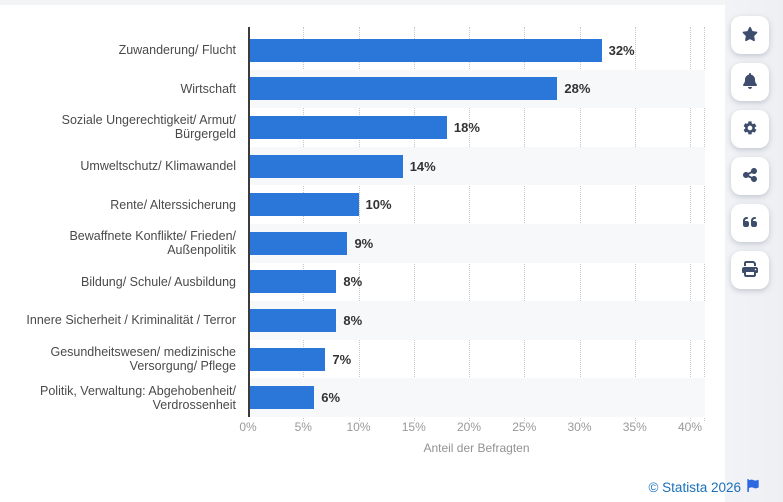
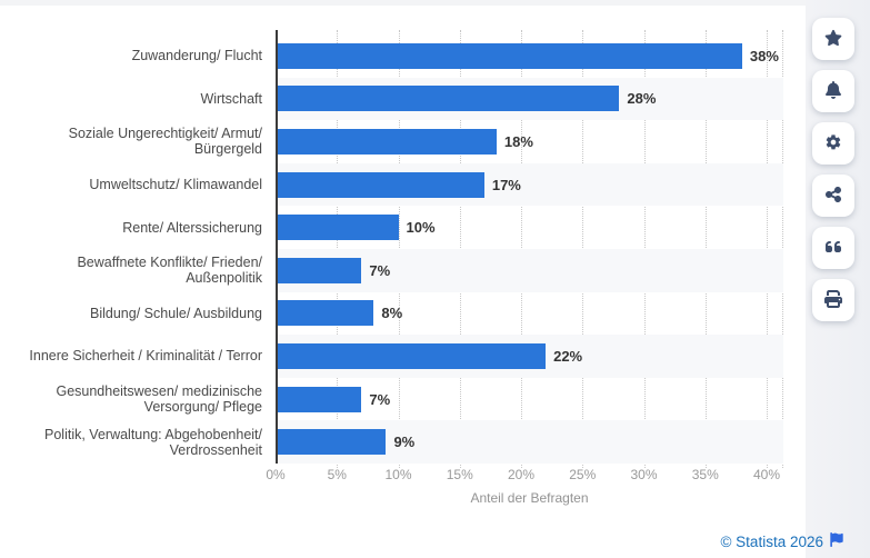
Zuwanderung/ Flucht: 32% -> 38%
Umweltschutz/ Klimawandel: 14% -> 17%
Bewaffnete Konflikte/ Frieden/ Außenpolitik: 9% -> 7%
Innere Sicherheit / Kriminalität / Terror: 8% -> 22%
Politik, Verwaltung: Abgehobenheit/ Verdrossenheit: 6% -> 9%
